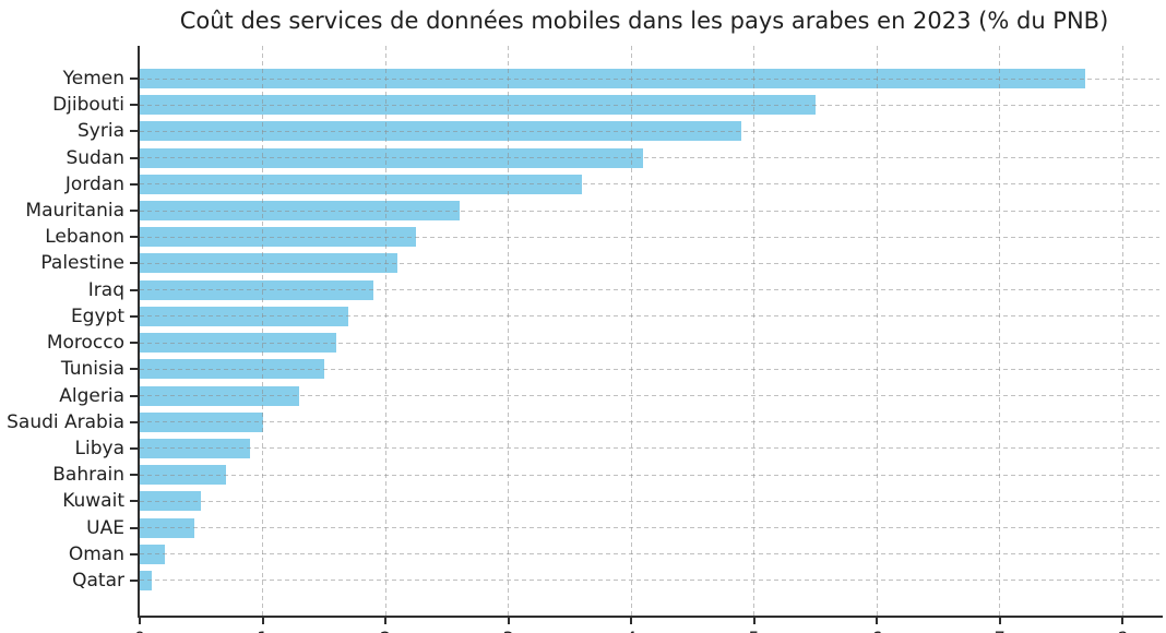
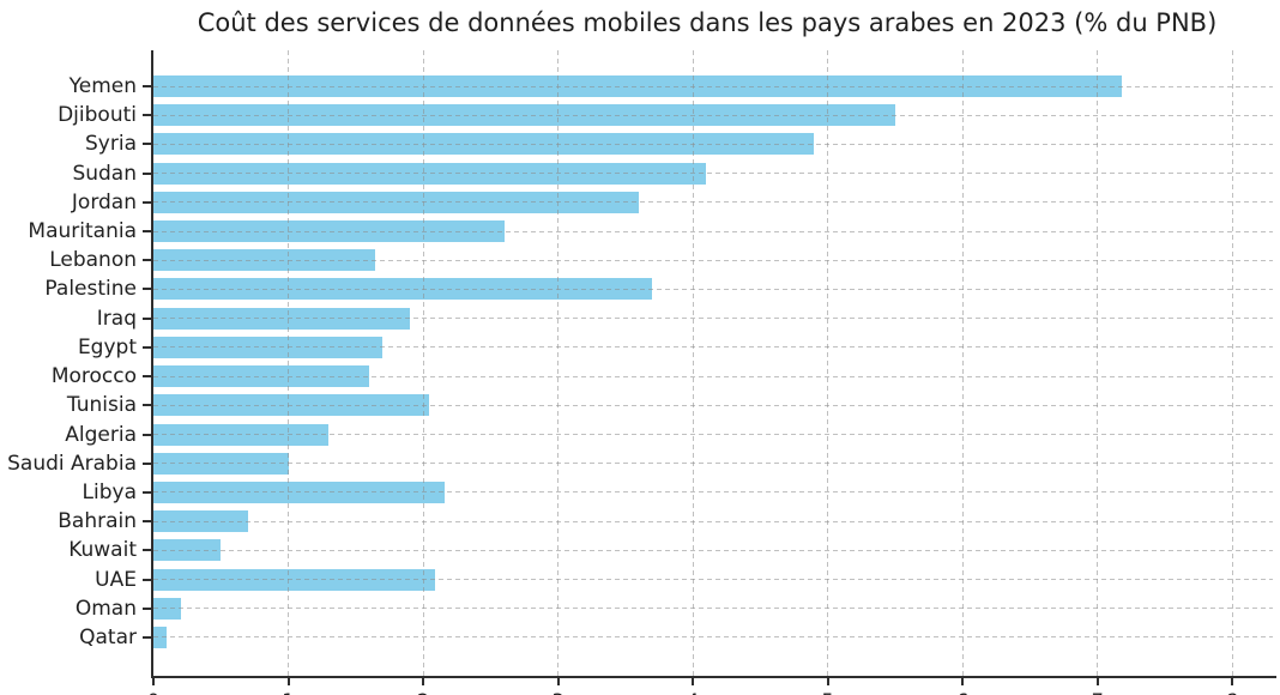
Yemen: 7.70 -> 7.18
Lebanon: 2.25 -> 1.64
Palestine: 2.10 -> 3.70
Tunisia: 1.50 -> 2.04
Libya: 0.90 -> 2.16
UAE: 0.44 -> 2.09
